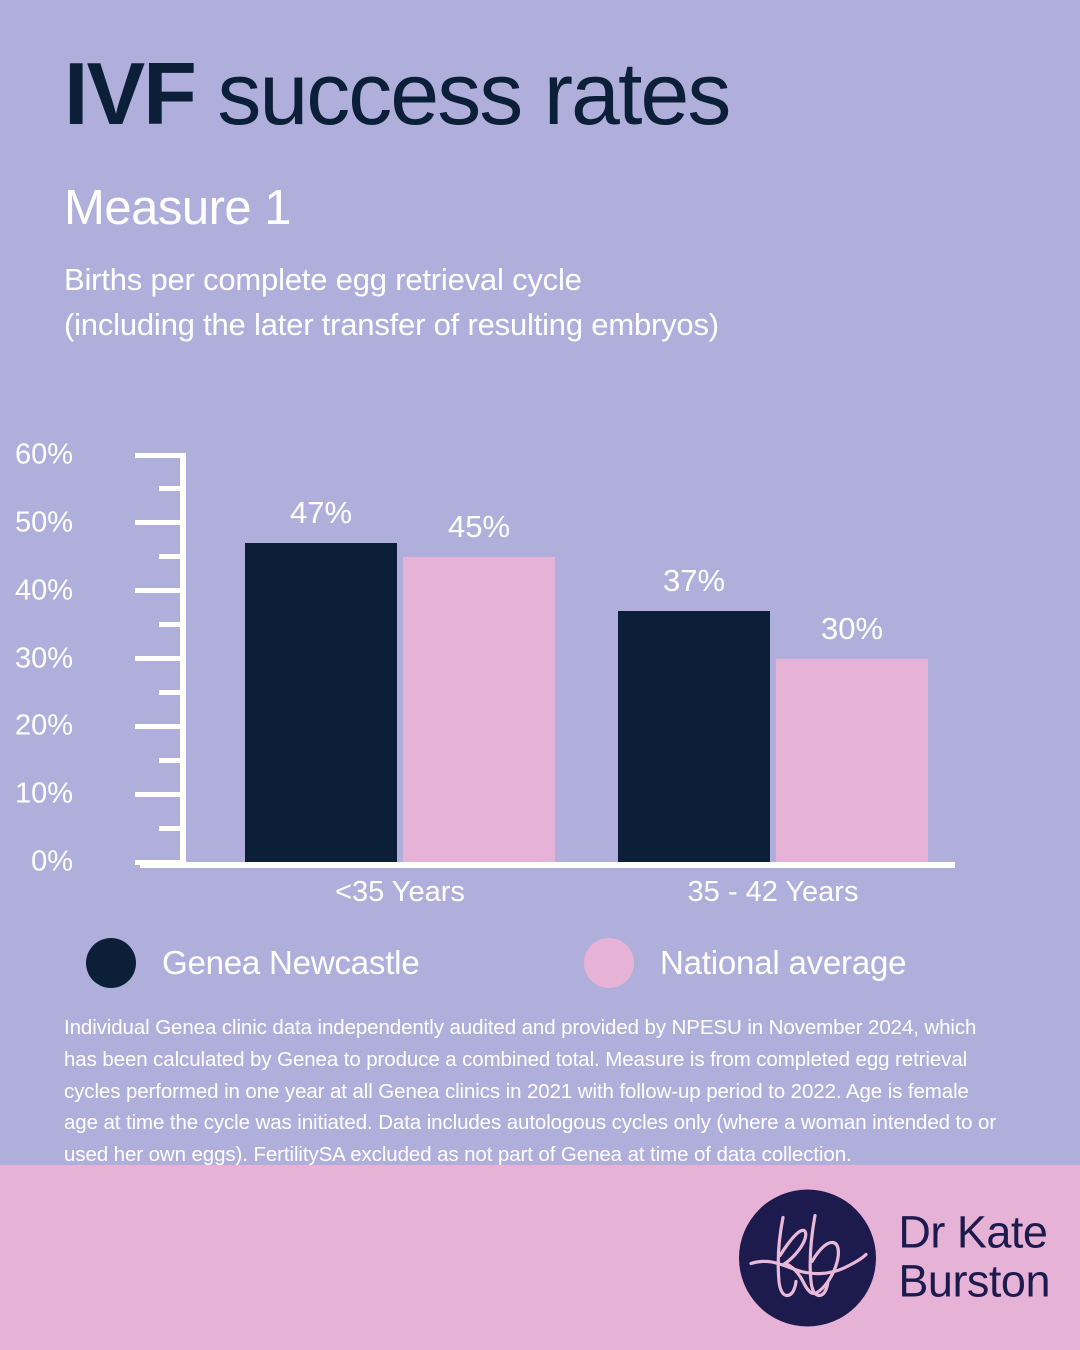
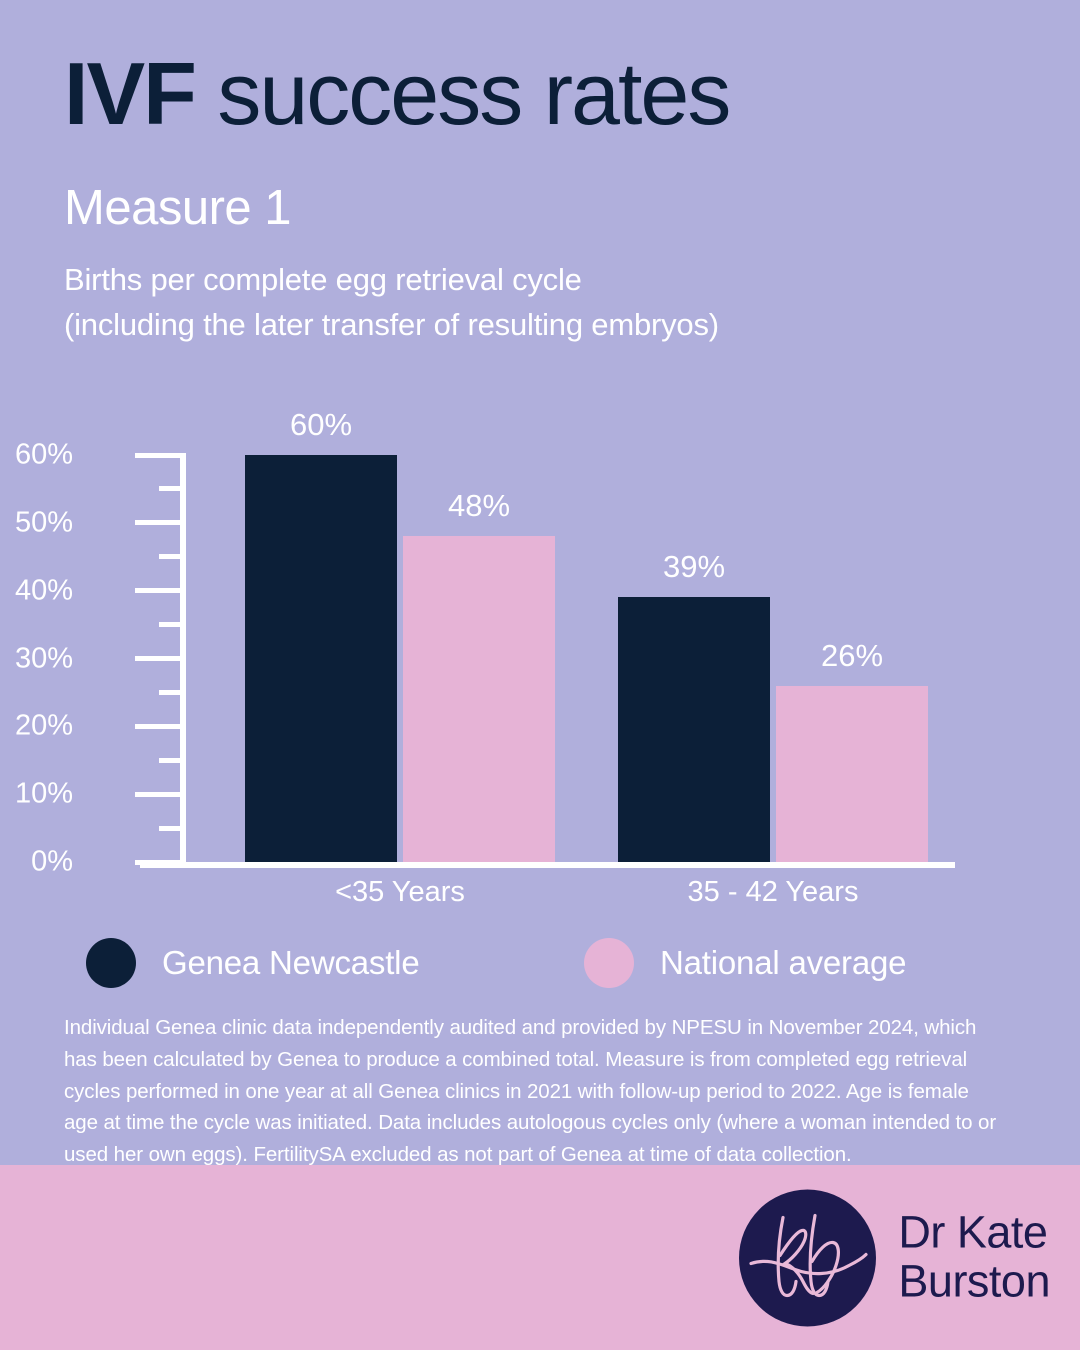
Genea Newcastle/<35 Years: 47% -> 60%
National average/<35 Years: 45% -> 48%
Genea Newcastle/35 - 42 Years: 37% -> 39%
National average/35 - 42 Years: 30% -> 26%
